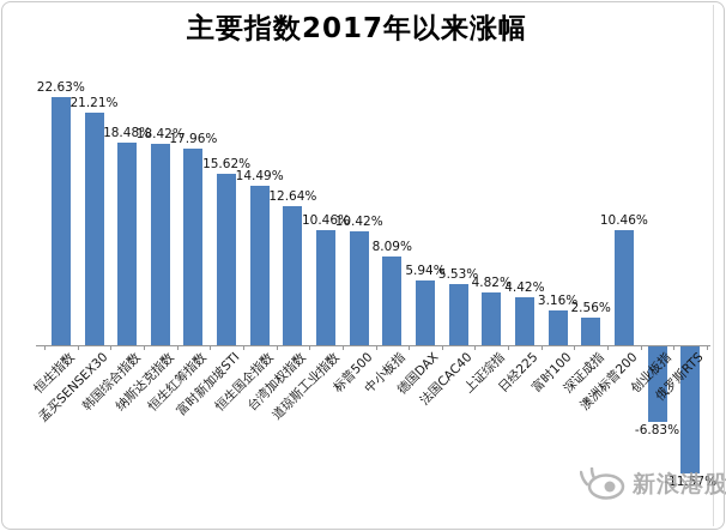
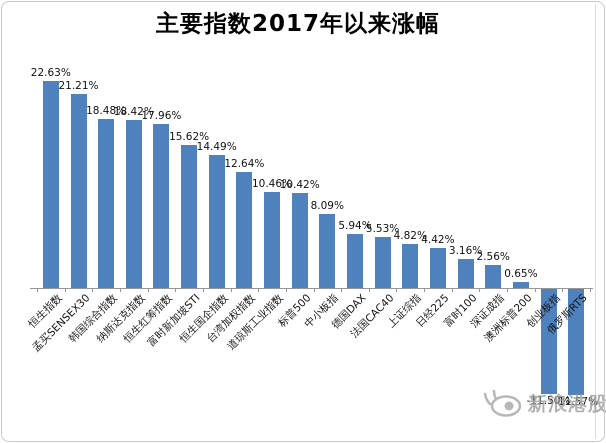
澳洲标普200: 10.46% -> 0.65%
创业板指: -6.83% -> -11.50%
